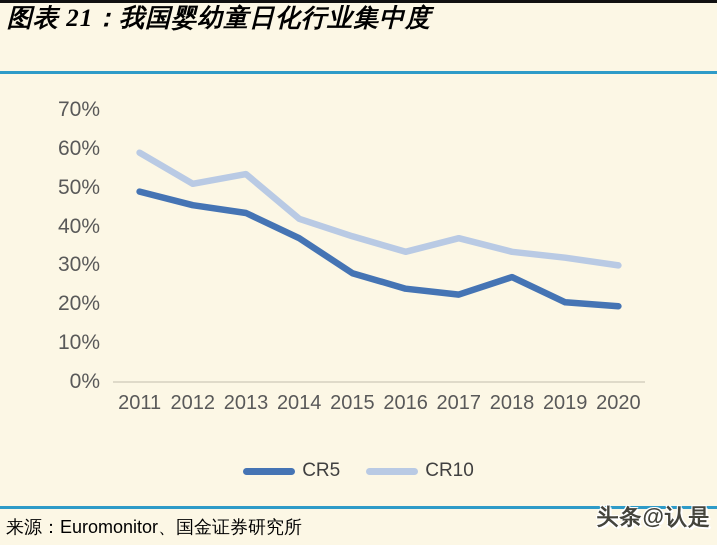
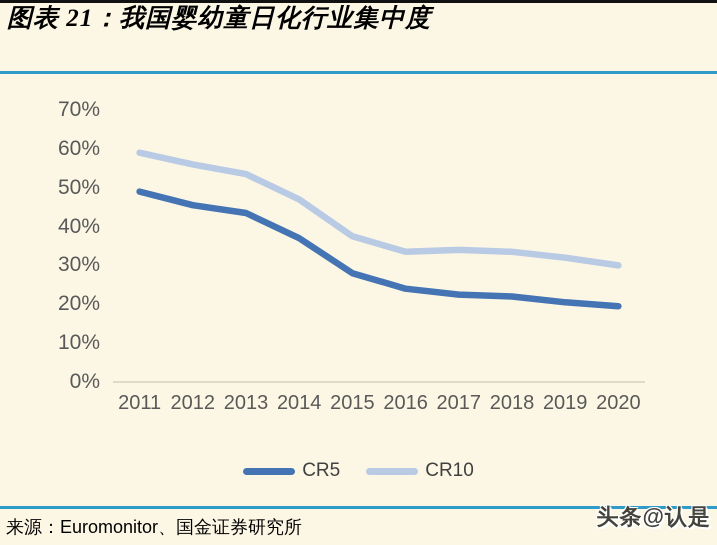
CR10/2012: 51% -> 56%
CR10/2014: 42% -> 47%
CR10/2017: 37% -> 34%
CR5/2018: 27% -> 22%
